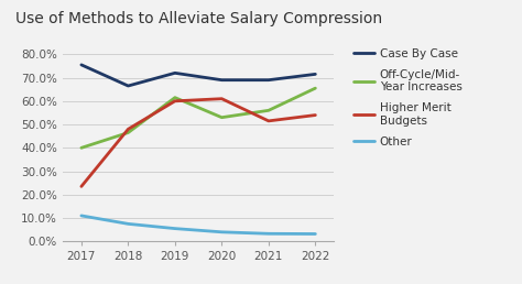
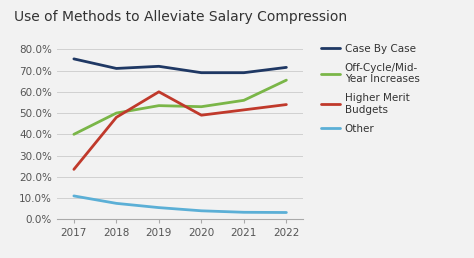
Case By Case/2018: 66.5% -> 71.0%
Off-Cycle/Mid- Year Increases/2018: 46.5% -> 50.0%
Off-Cycle/Mid- Year Increases/2019: 61.5% -> 53.5%
Higher Merit Budgets/2020: 61.0% -> 49.0%
